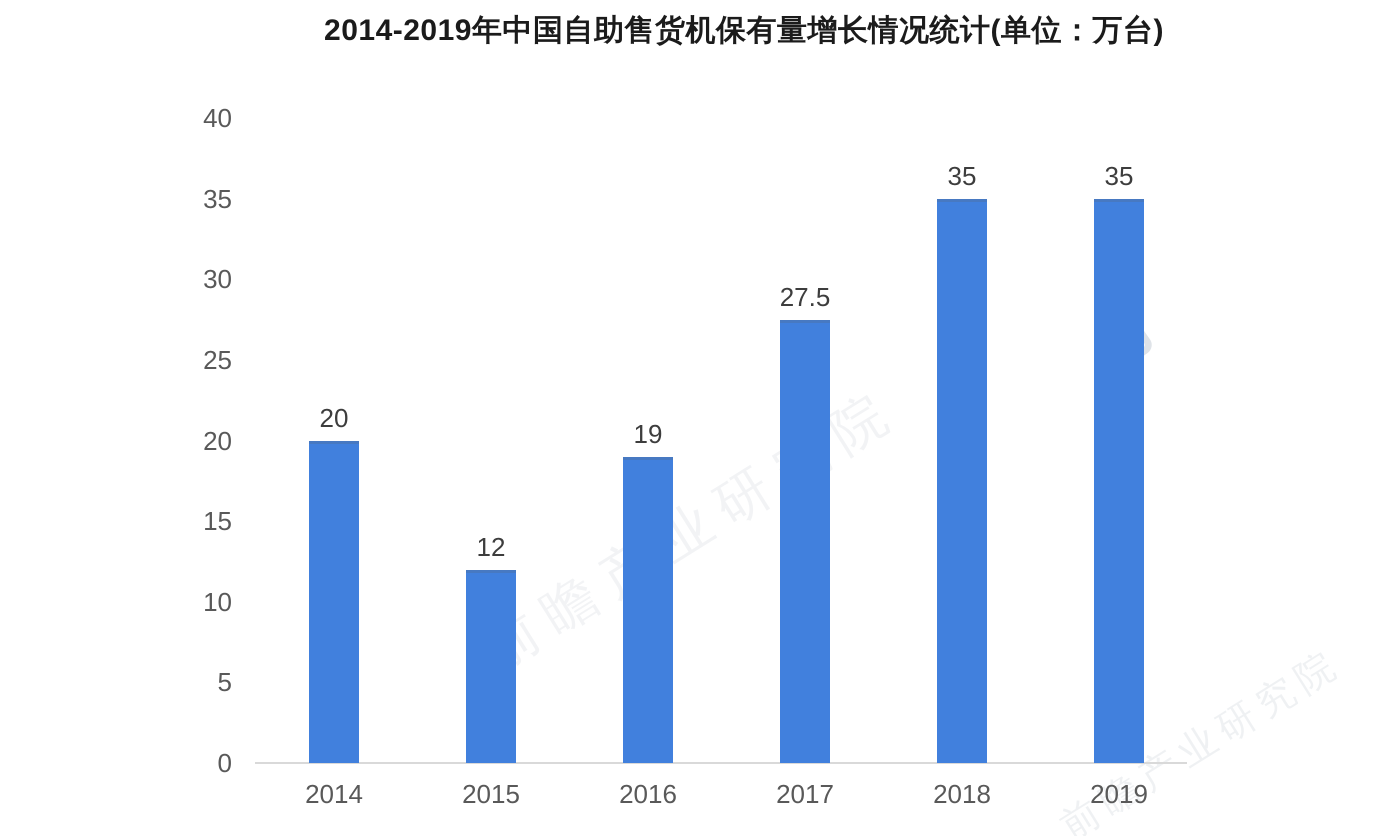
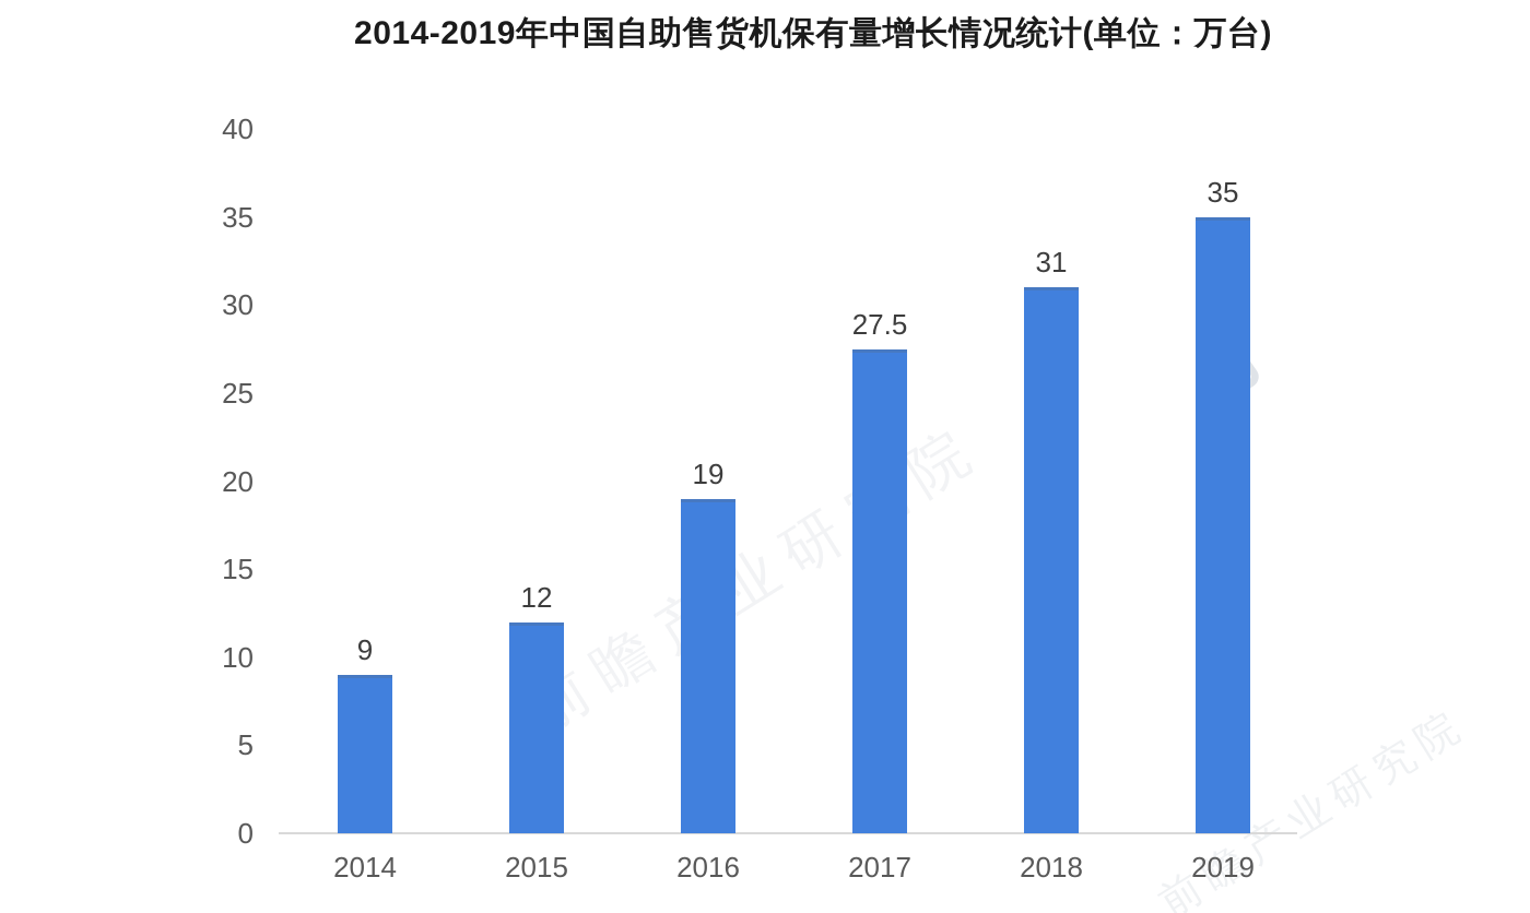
2014: 20 -> 9
2018: 35 -> 31
